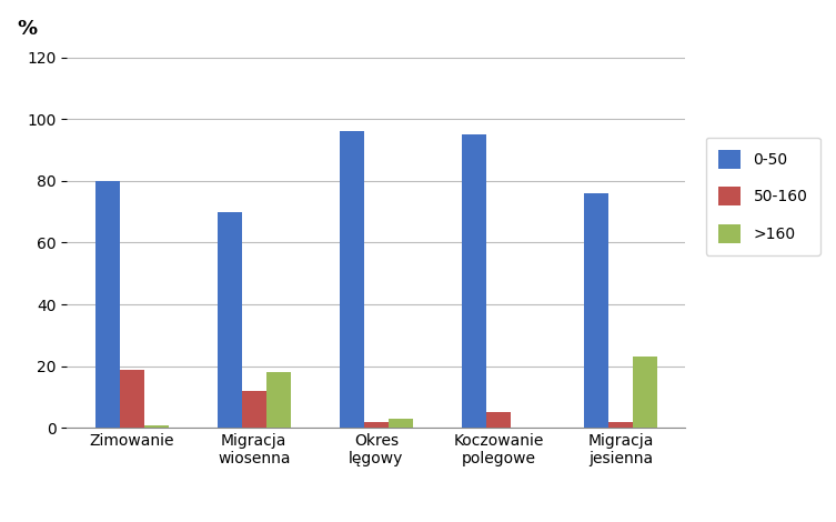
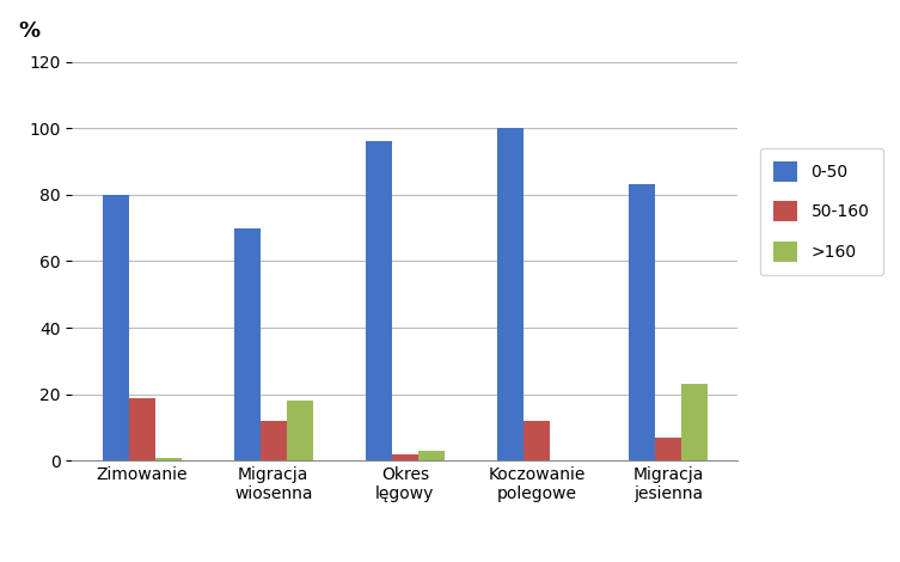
0-50/Koczowanie polegowe: 95 -> 100
50-160/Koczowanie polegowe: 5 -> 12
0-50/Migracja jesienna: 76 -> 83
50-160/Migracja jesienna: 2 -> 7
